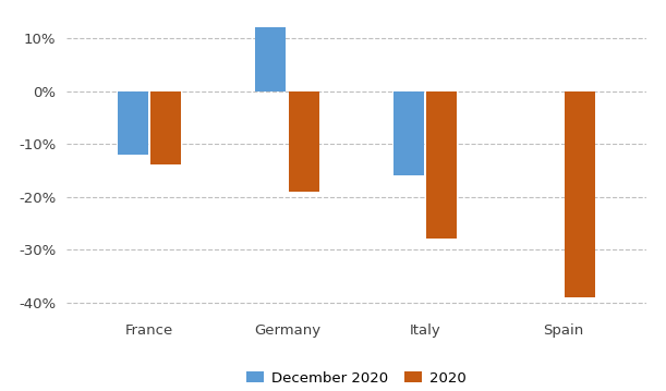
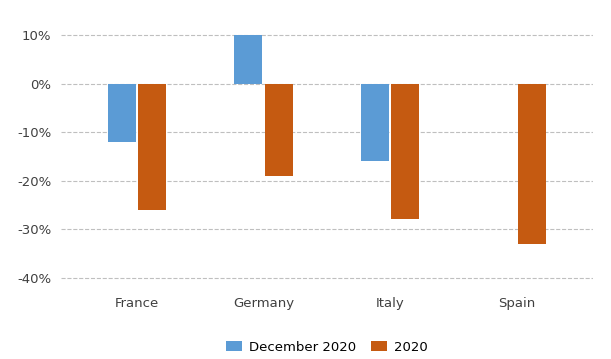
2020/France: -14% -> -26%
December 2020/Germany: 12% -> 10%
2020/Spain: -39% -> -33%
